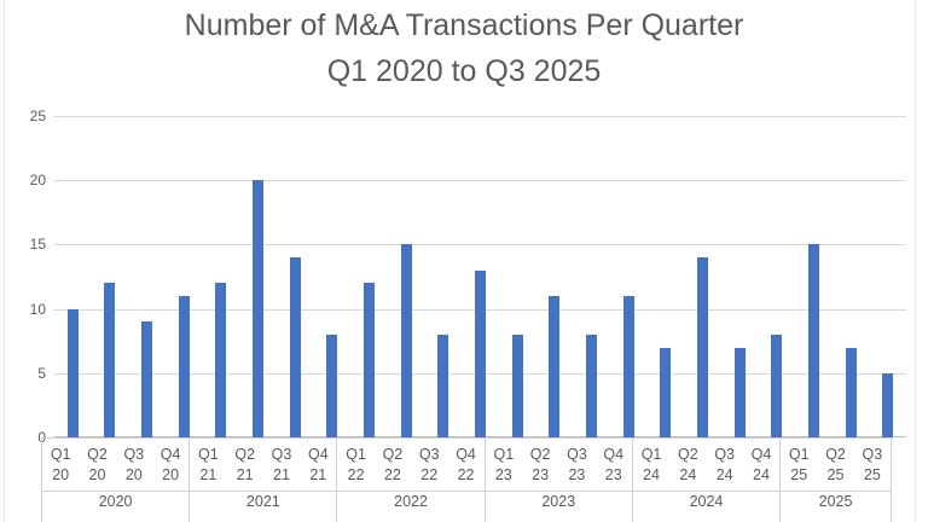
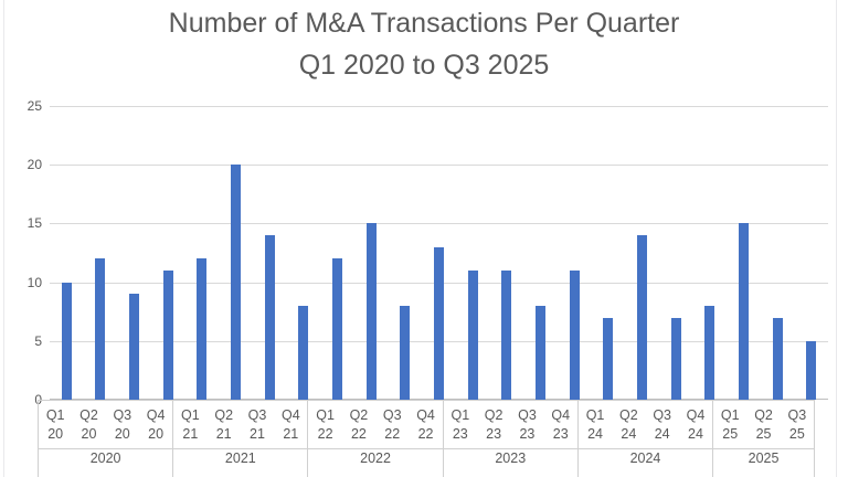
Q1 23: 8 -> 11
